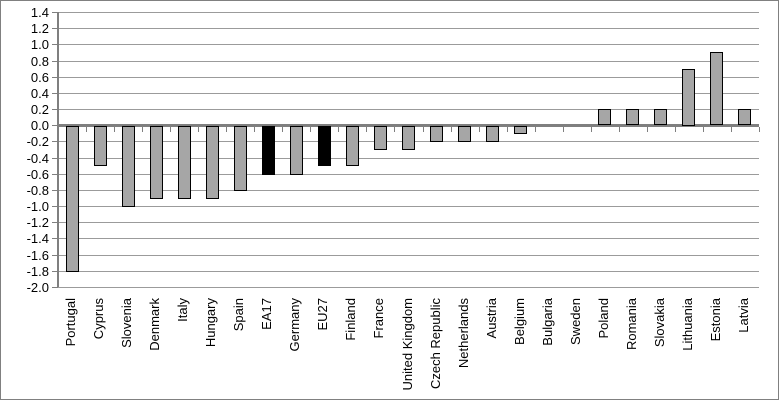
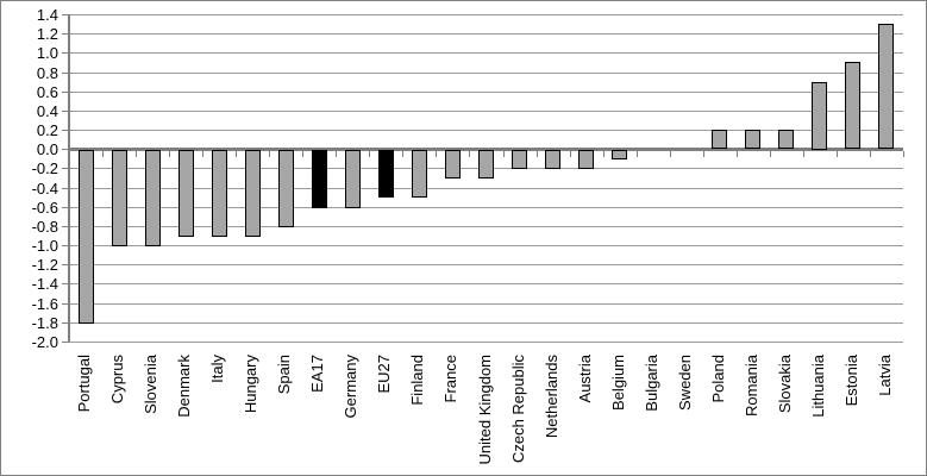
Cyprus: -0.5 -> -1.0
Latvia: 0.2 -> 1.3
